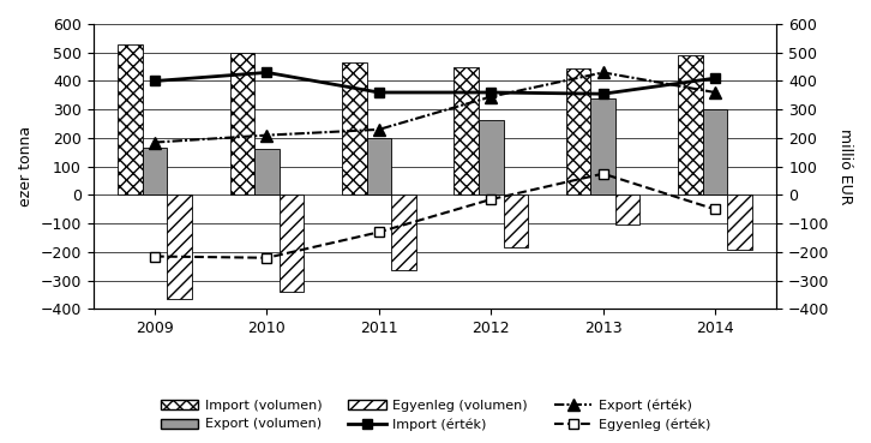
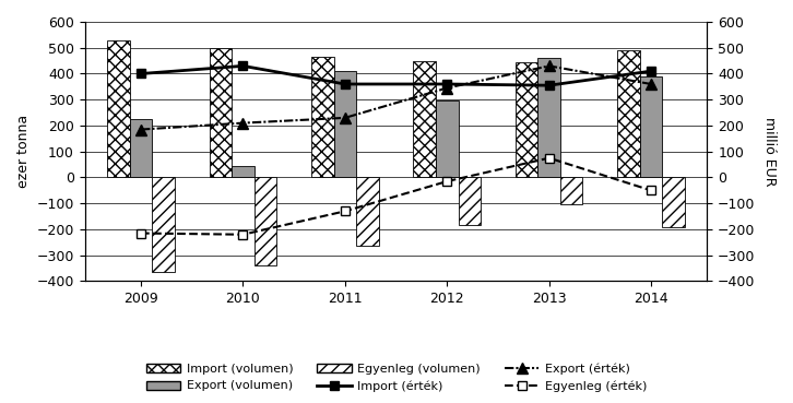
Export (volumen)/2009: 165 -> 225
Export (volumen)/2010: 160 -> 45
Export (volumen)/2011: 200 -> 410
Export (volumen)/2012: 265 -> 295
Export (volumen)/2013: 340 -> 460
Export (volumen)/2014: 300 -> 390
